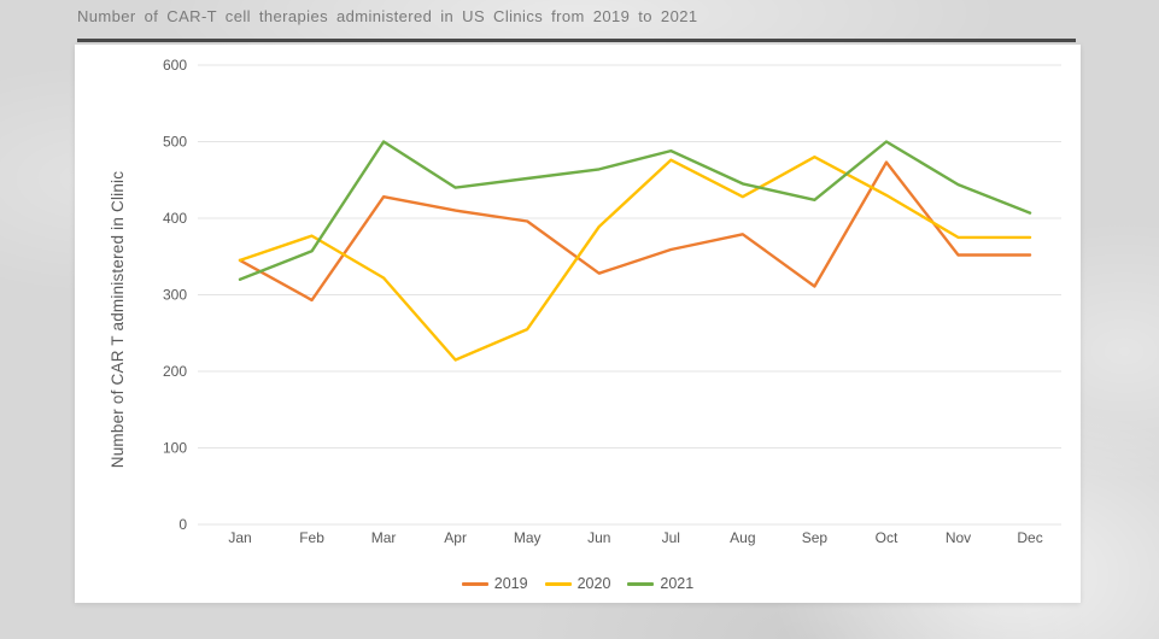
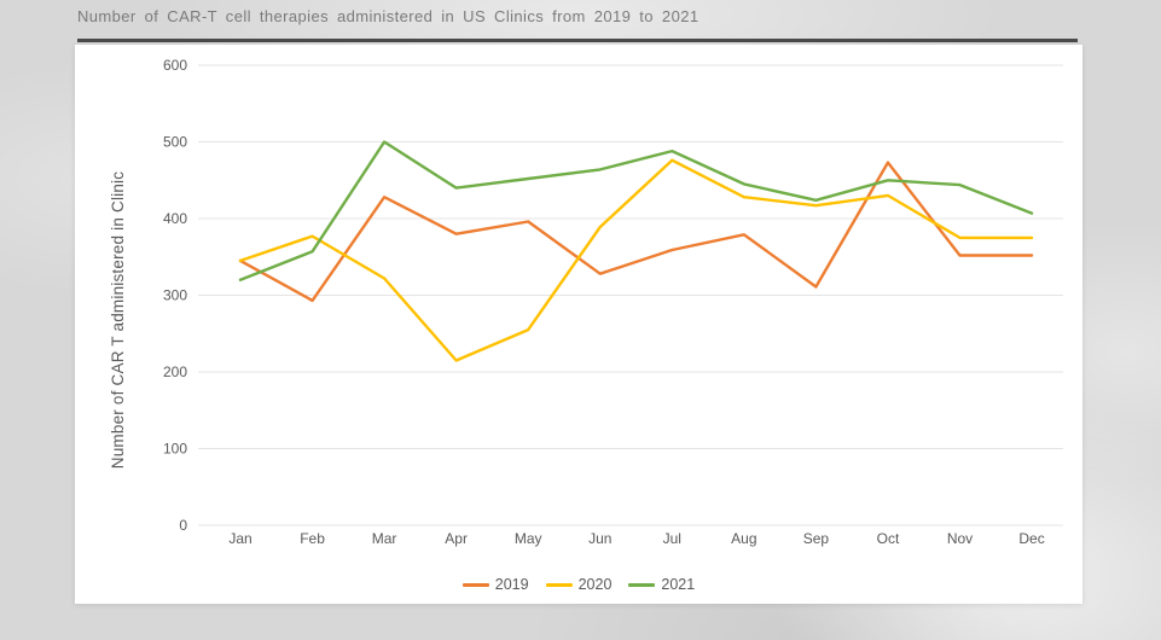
2019/Apr: 410 -> 380
2020/Sep: 480 -> 420
2021/Oct: 500 -> 450
